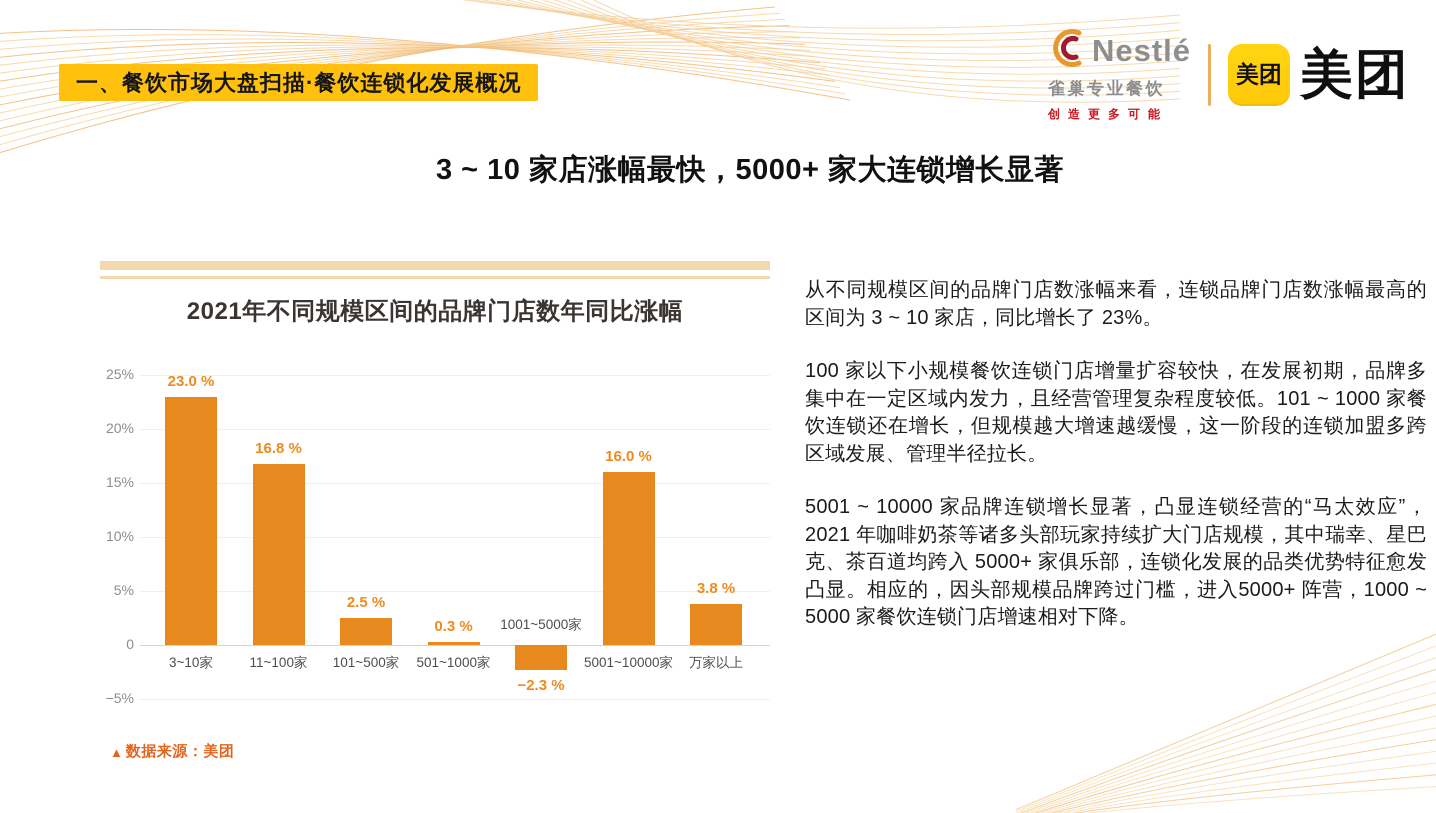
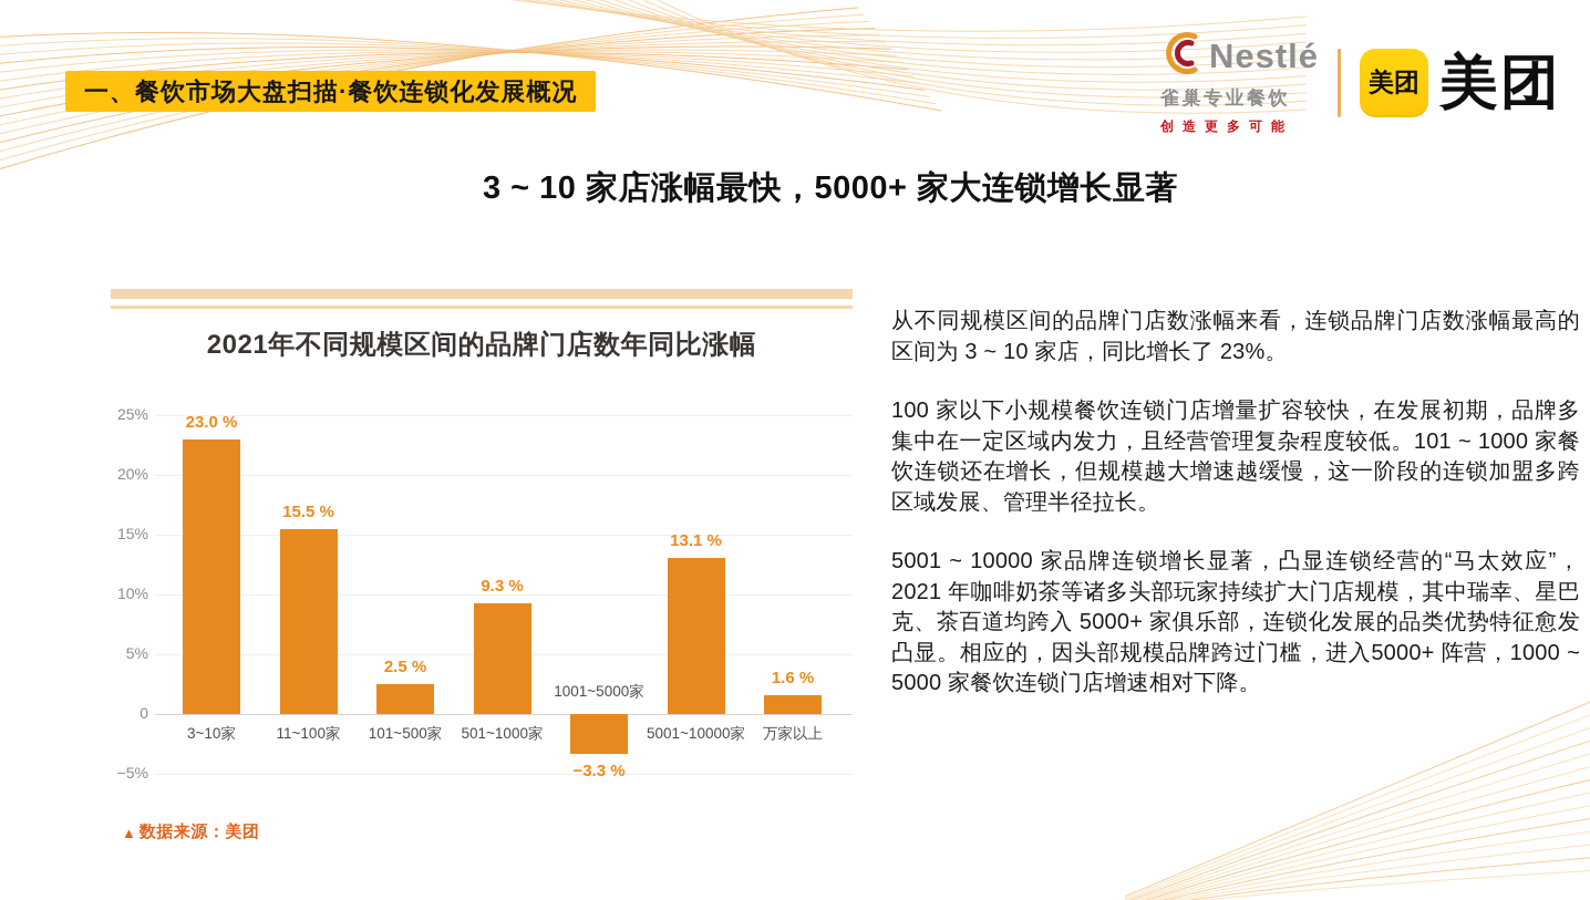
11~100家: 16.8 -> 15.5
501~1000家: 0.3 -> 9.3
1001~5000家: −2.3 -> −3.3
5001~10000家: 16.0 -> 13.1
万家以上: 3.8 -> 1.6
